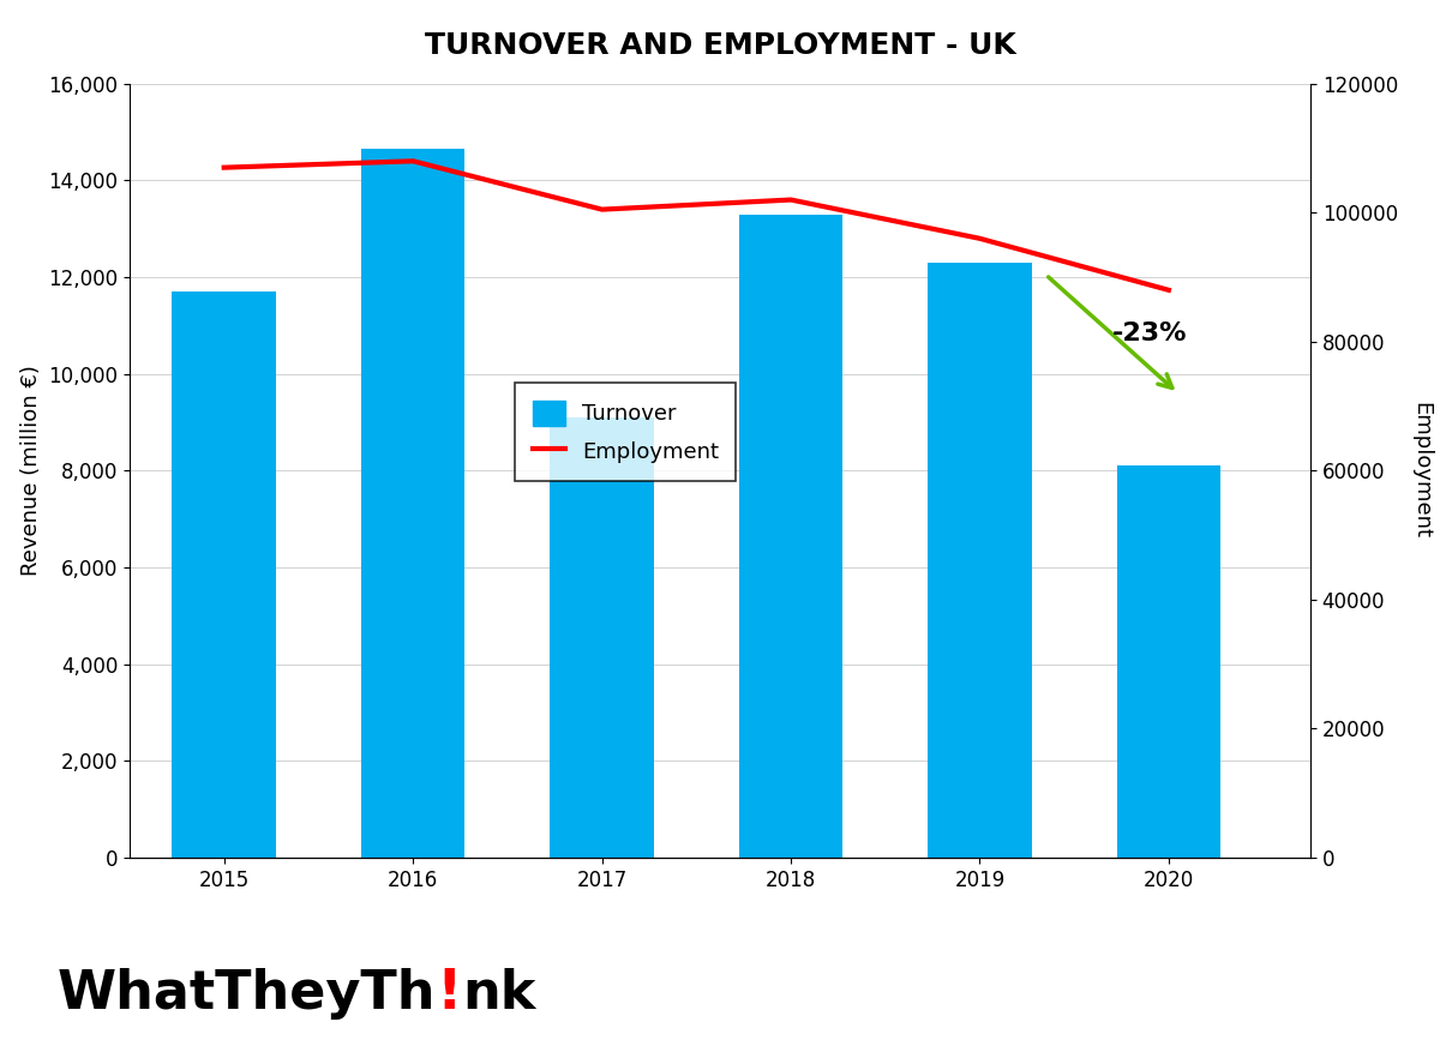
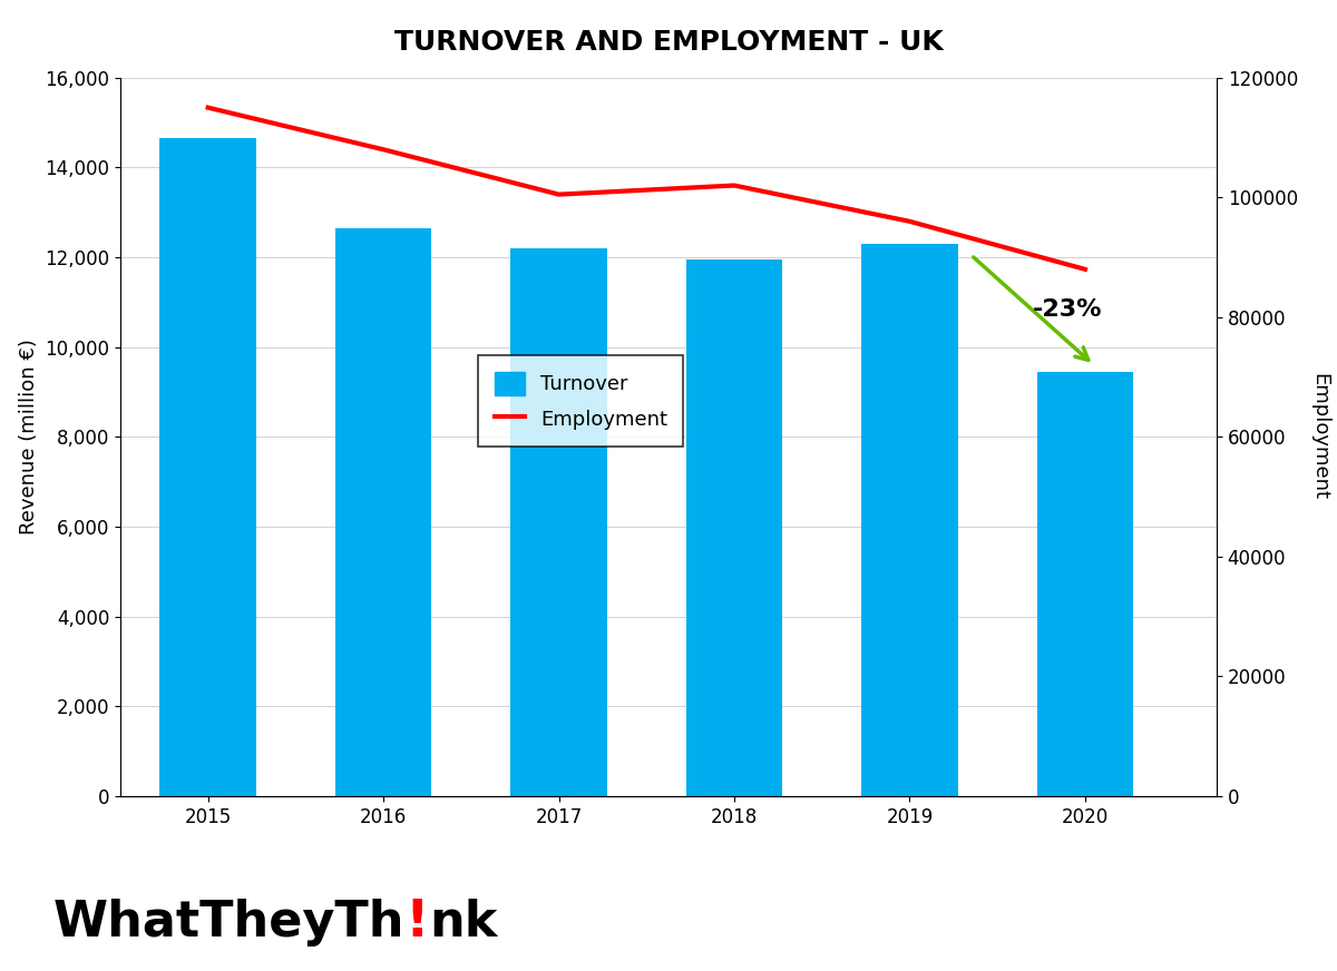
Turnover/2015: 11,700 -> 14,650
Employment/2015: 107000 -> 115000
Turnover/2016: 14,650 -> 12,650
Turnover/2017: 9,100 -> 12,200
Turnover/2018: 13,300 -> 11,950
Turnover/2020: 8,100 -> 9,450
